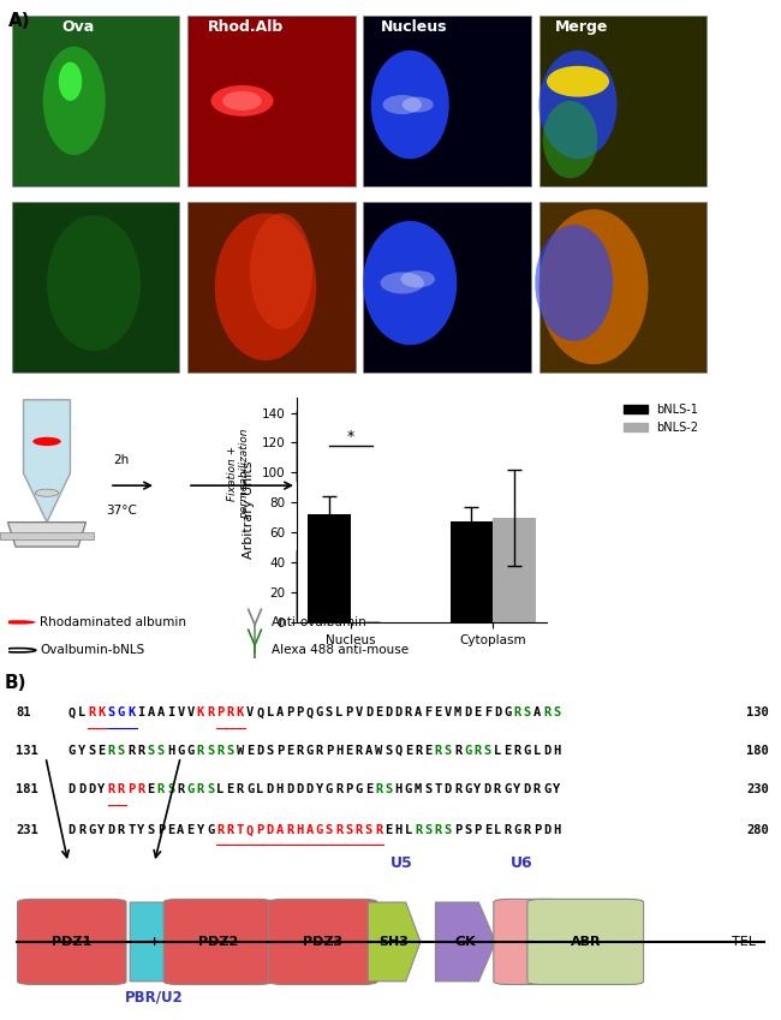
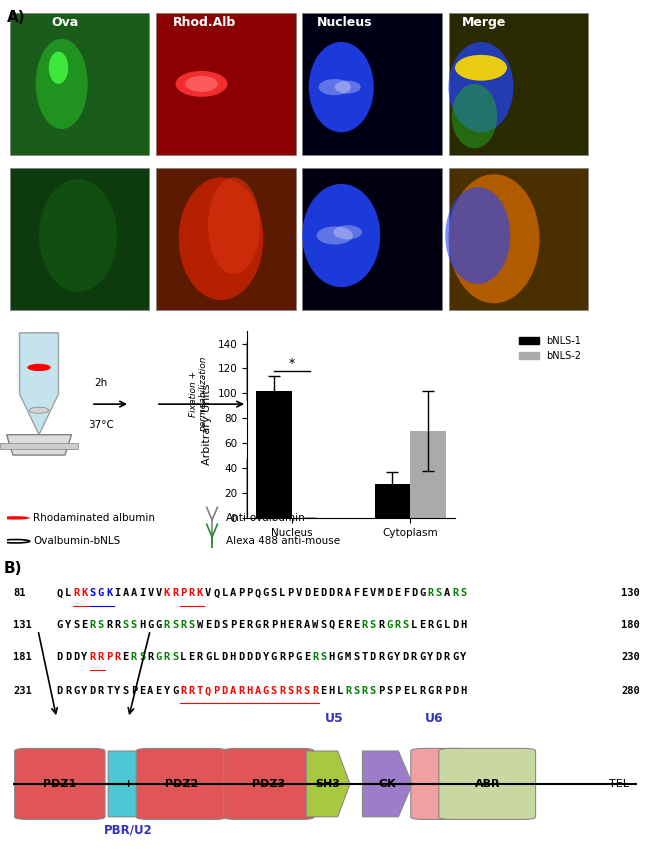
bNLS-1/Nucleus: 72 -> 102
bNLS-1/Cytoplasm: 67 -> 27
